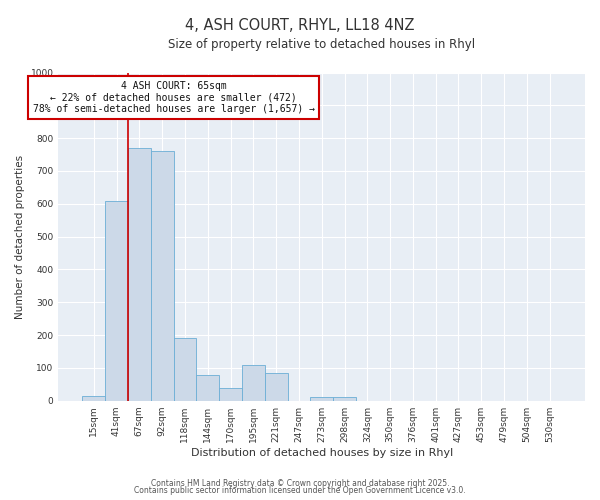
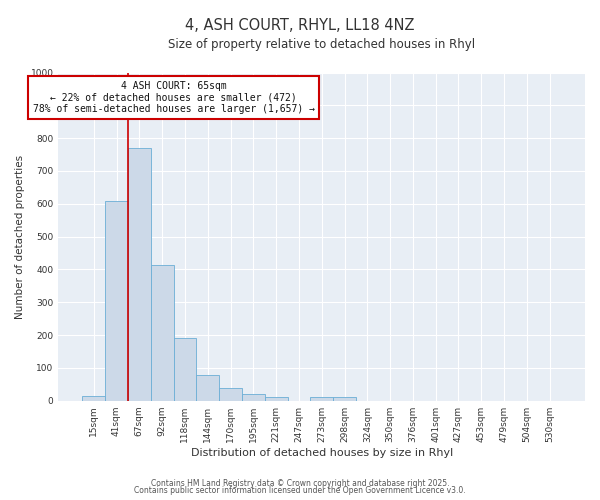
92sqm: 760 -> 413
195sqm: 110 -> 20
221sqm: 85 -> 12
